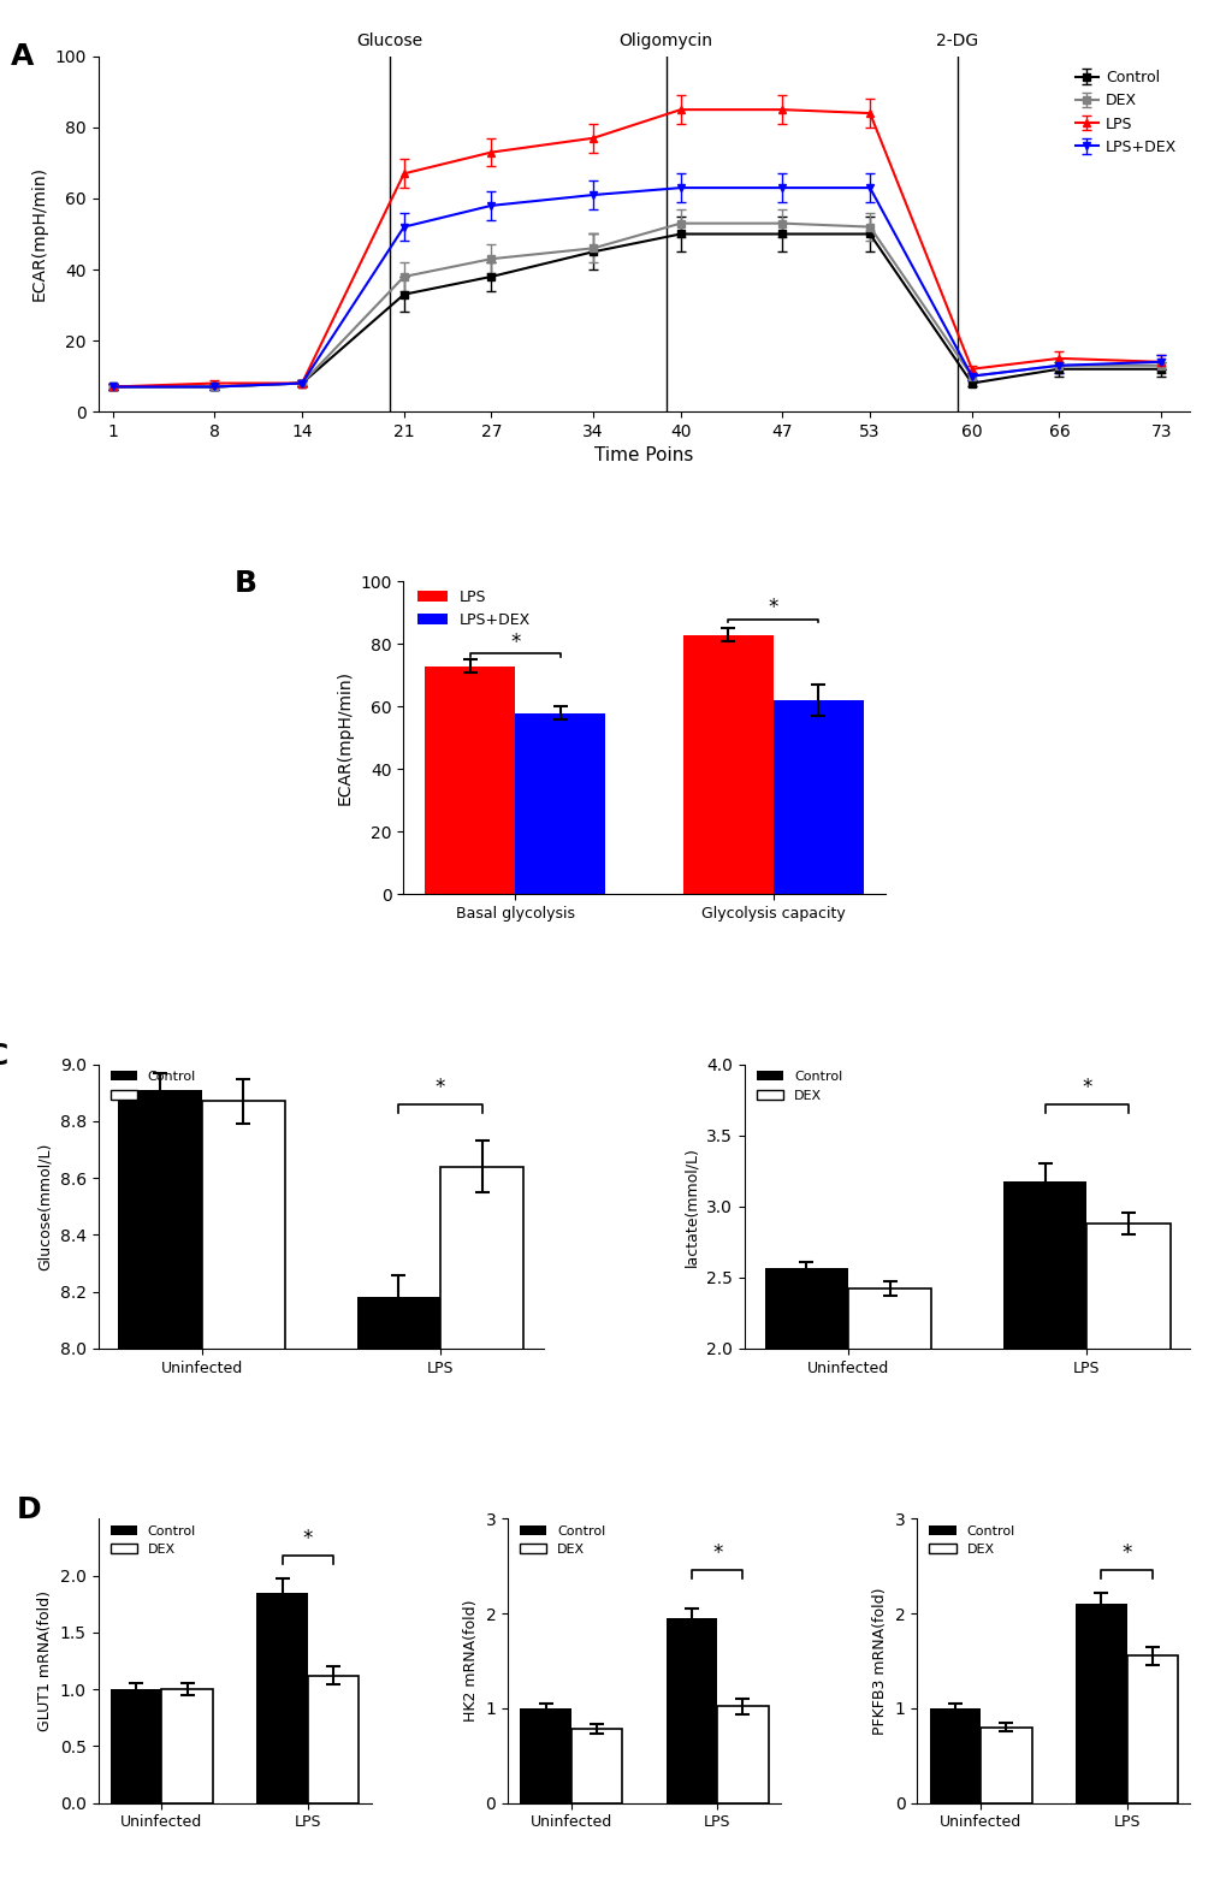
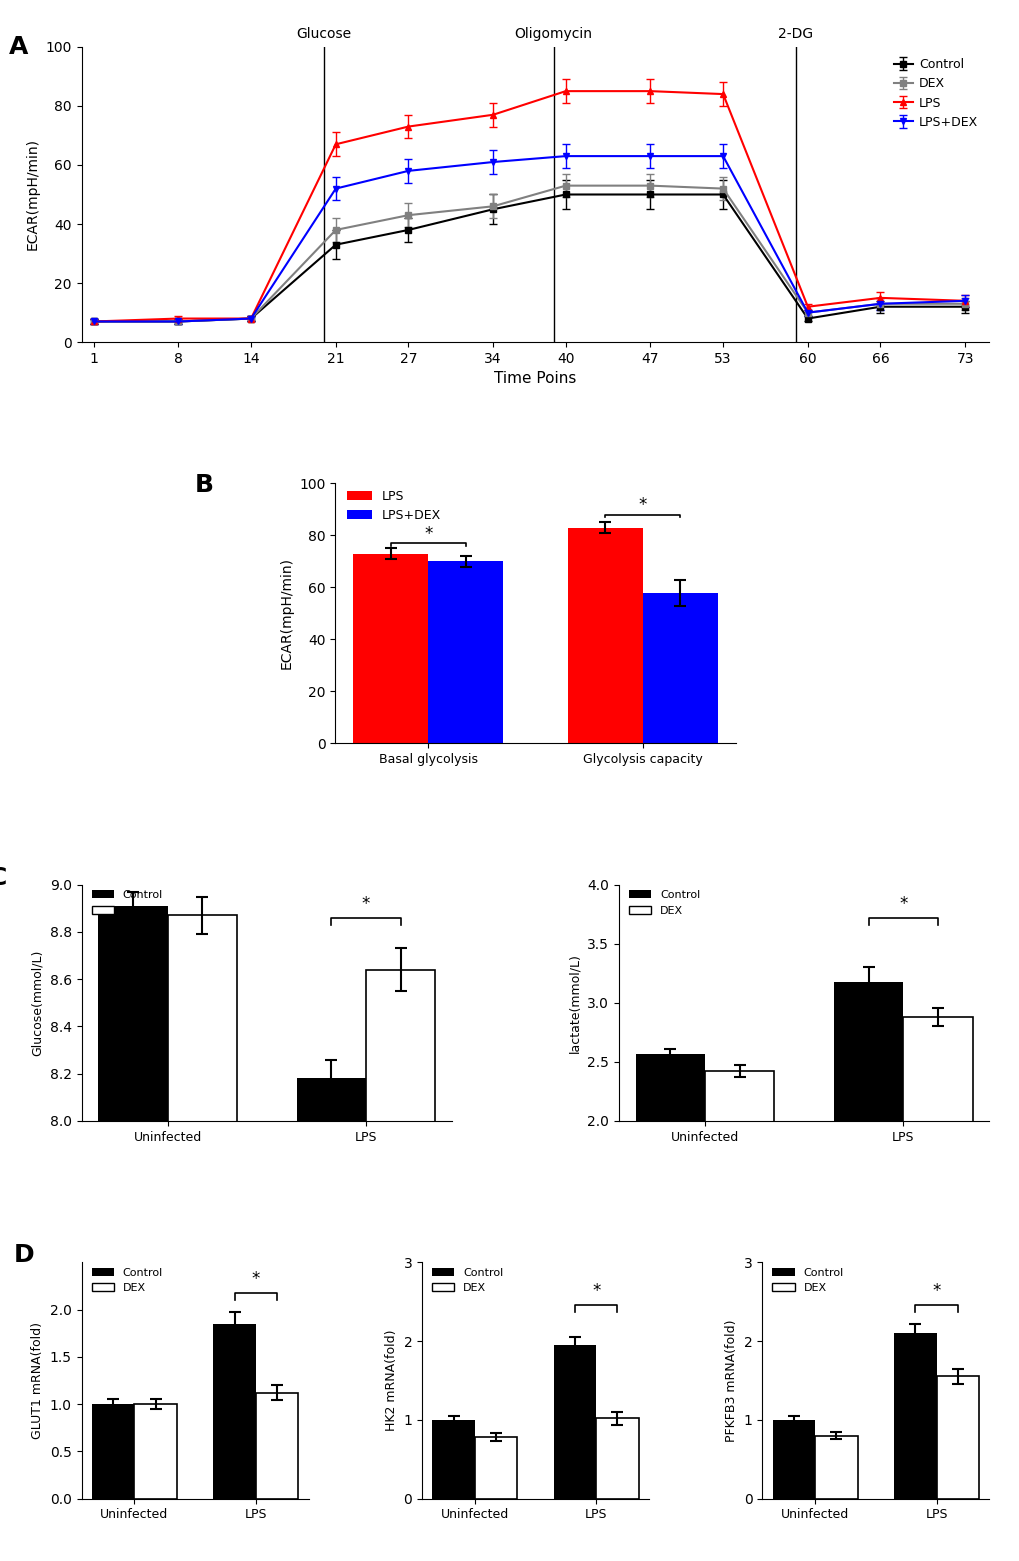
LPS+DEX/Basal glycolysis: 58 -> 70
LPS+DEX/Glycolysis capacity: 62 -> 58
